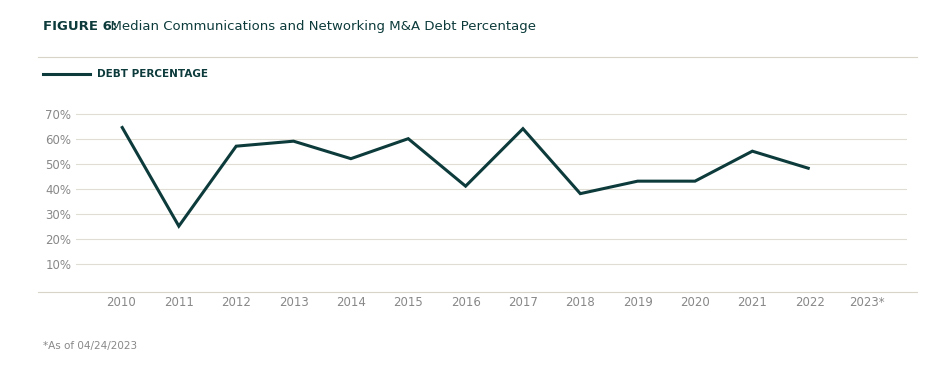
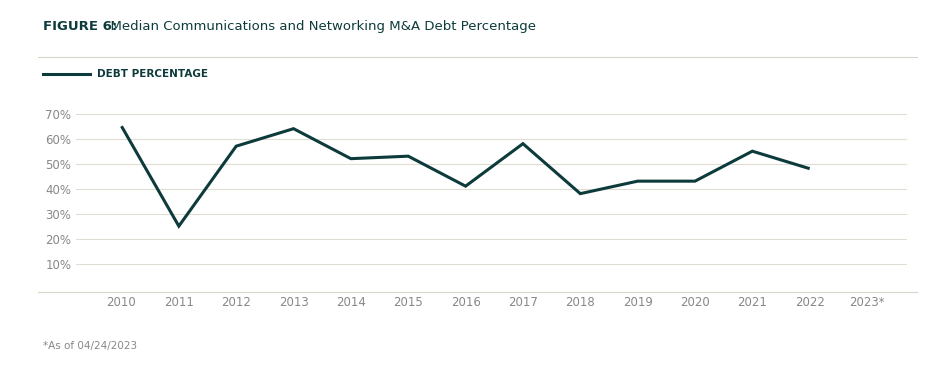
2013: 59% -> 64%
2015: 60% -> 53%
2017: 64% -> 58%
